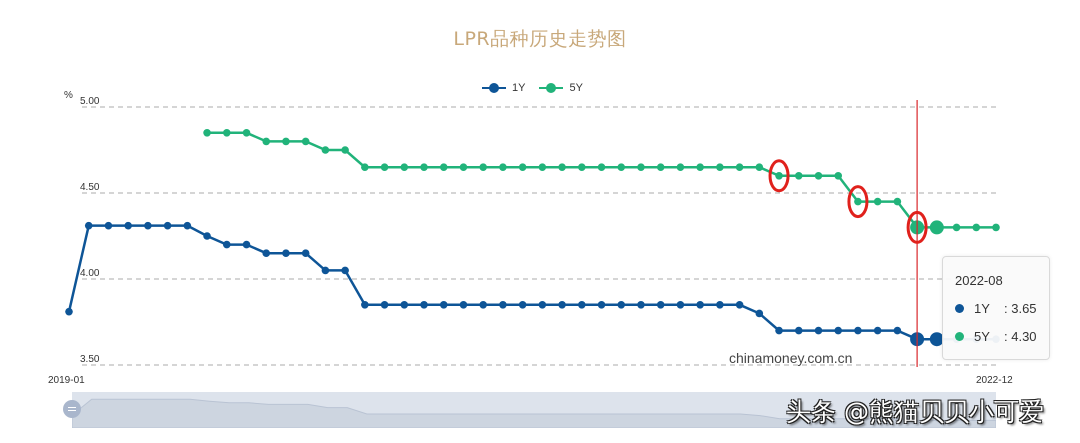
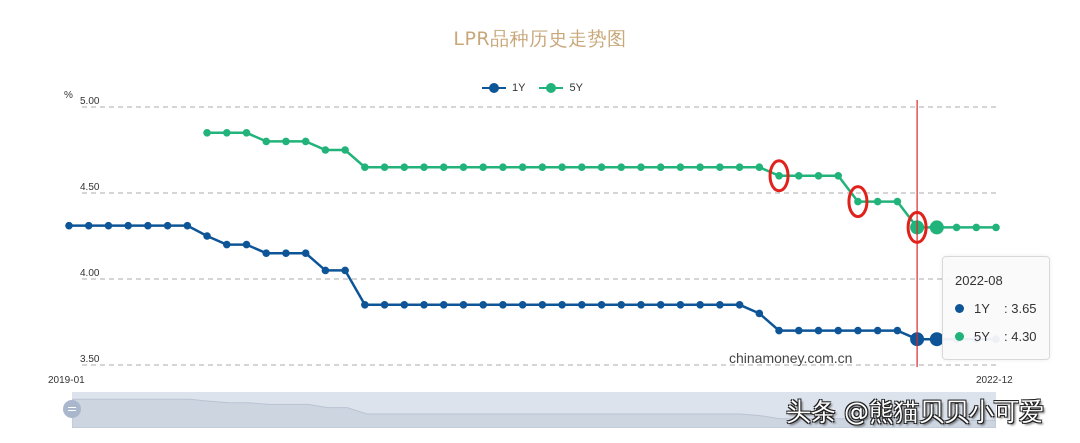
1Y/2019-01: 3.81 -> 4.31
